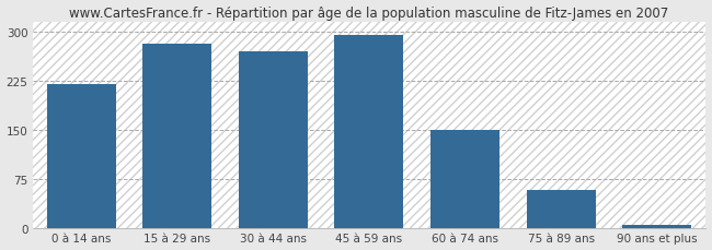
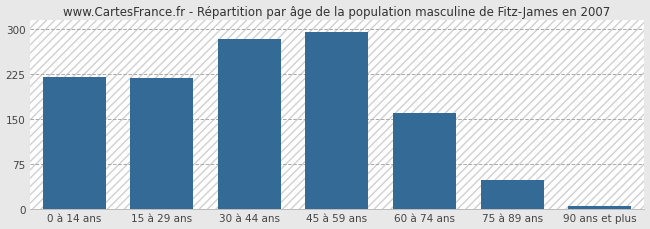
15 à 29 ans: 282 -> 218
30 à 44 ans: 270 -> 284
60 à 74 ans: 150 -> 160
75 à 89 ans: 58 -> 47
